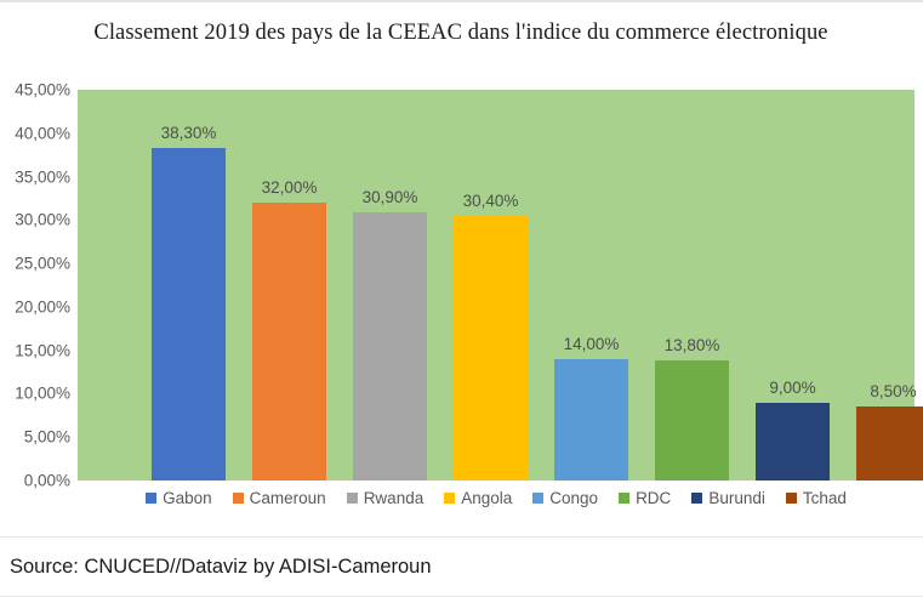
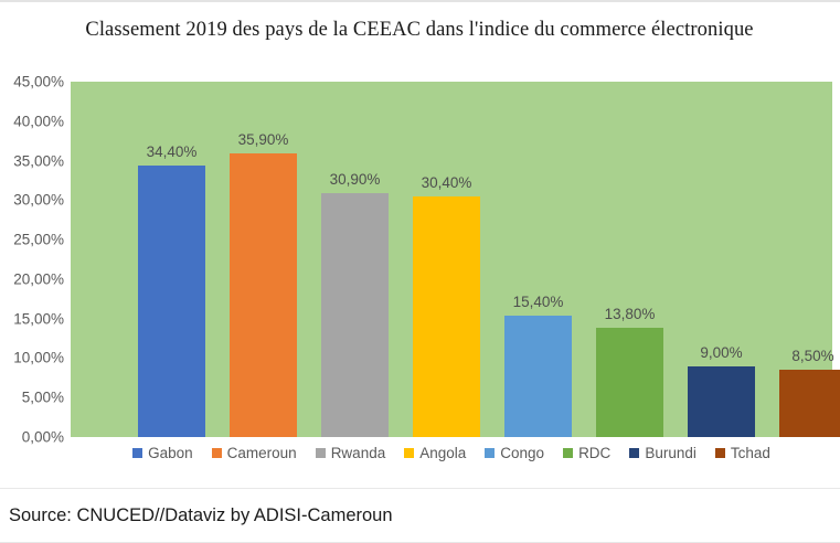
Gabon: 38,30% -> 34,40%
Cameroun: 32,00% -> 35,90%
Congo: 14,00% -> 15,40%
